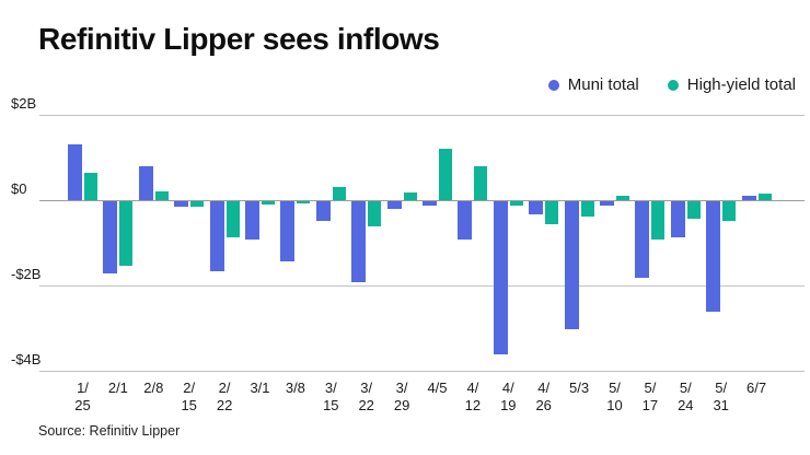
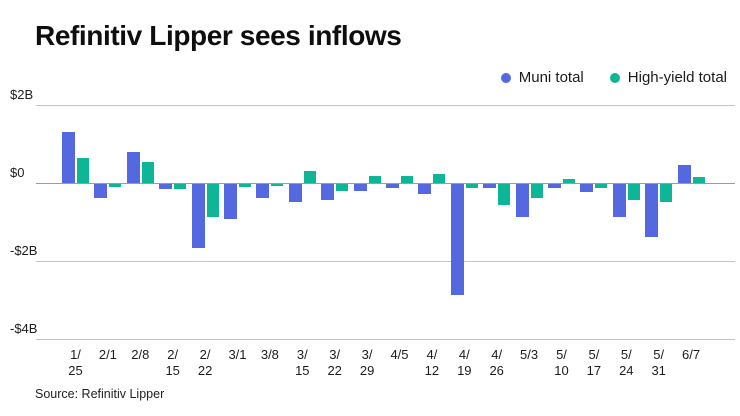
Muni total/2/1: -$1.7B -> -$0.3B
High-yield total/2/1: -$1.5B -> -$0.1B
High-yield total/2/8: $0.2B -> $0.6B
Muni total/3/8: -$1.4B -> -$0.3B
Muni total/3/22: -$1.9B -> -$0.4B
High-yield total/3/22: -$0.6B -> -$0.2B
High-yield total/4/5: $1.2B -> $0.2B
Muni total/4/12: -$0.9B -> -$0.3B
High-yield total/4/12: $0.8B -> $0.2B
Muni total/4/19: -$3.6B -> -$2.9B
Muni total/4/26: -$0.3B -> -$0.1B
Muni total/5/3: -$3.0B -> -$0.8B
Muni total/5/17: -$1.8B -> -$0.2B
High-yield total/5/17: -$0.9B -> -$0.1B
Muni total/5/31: -$2.6B -> -$1.4B
Muni total/6/7: $0.1B -> $0.5B
